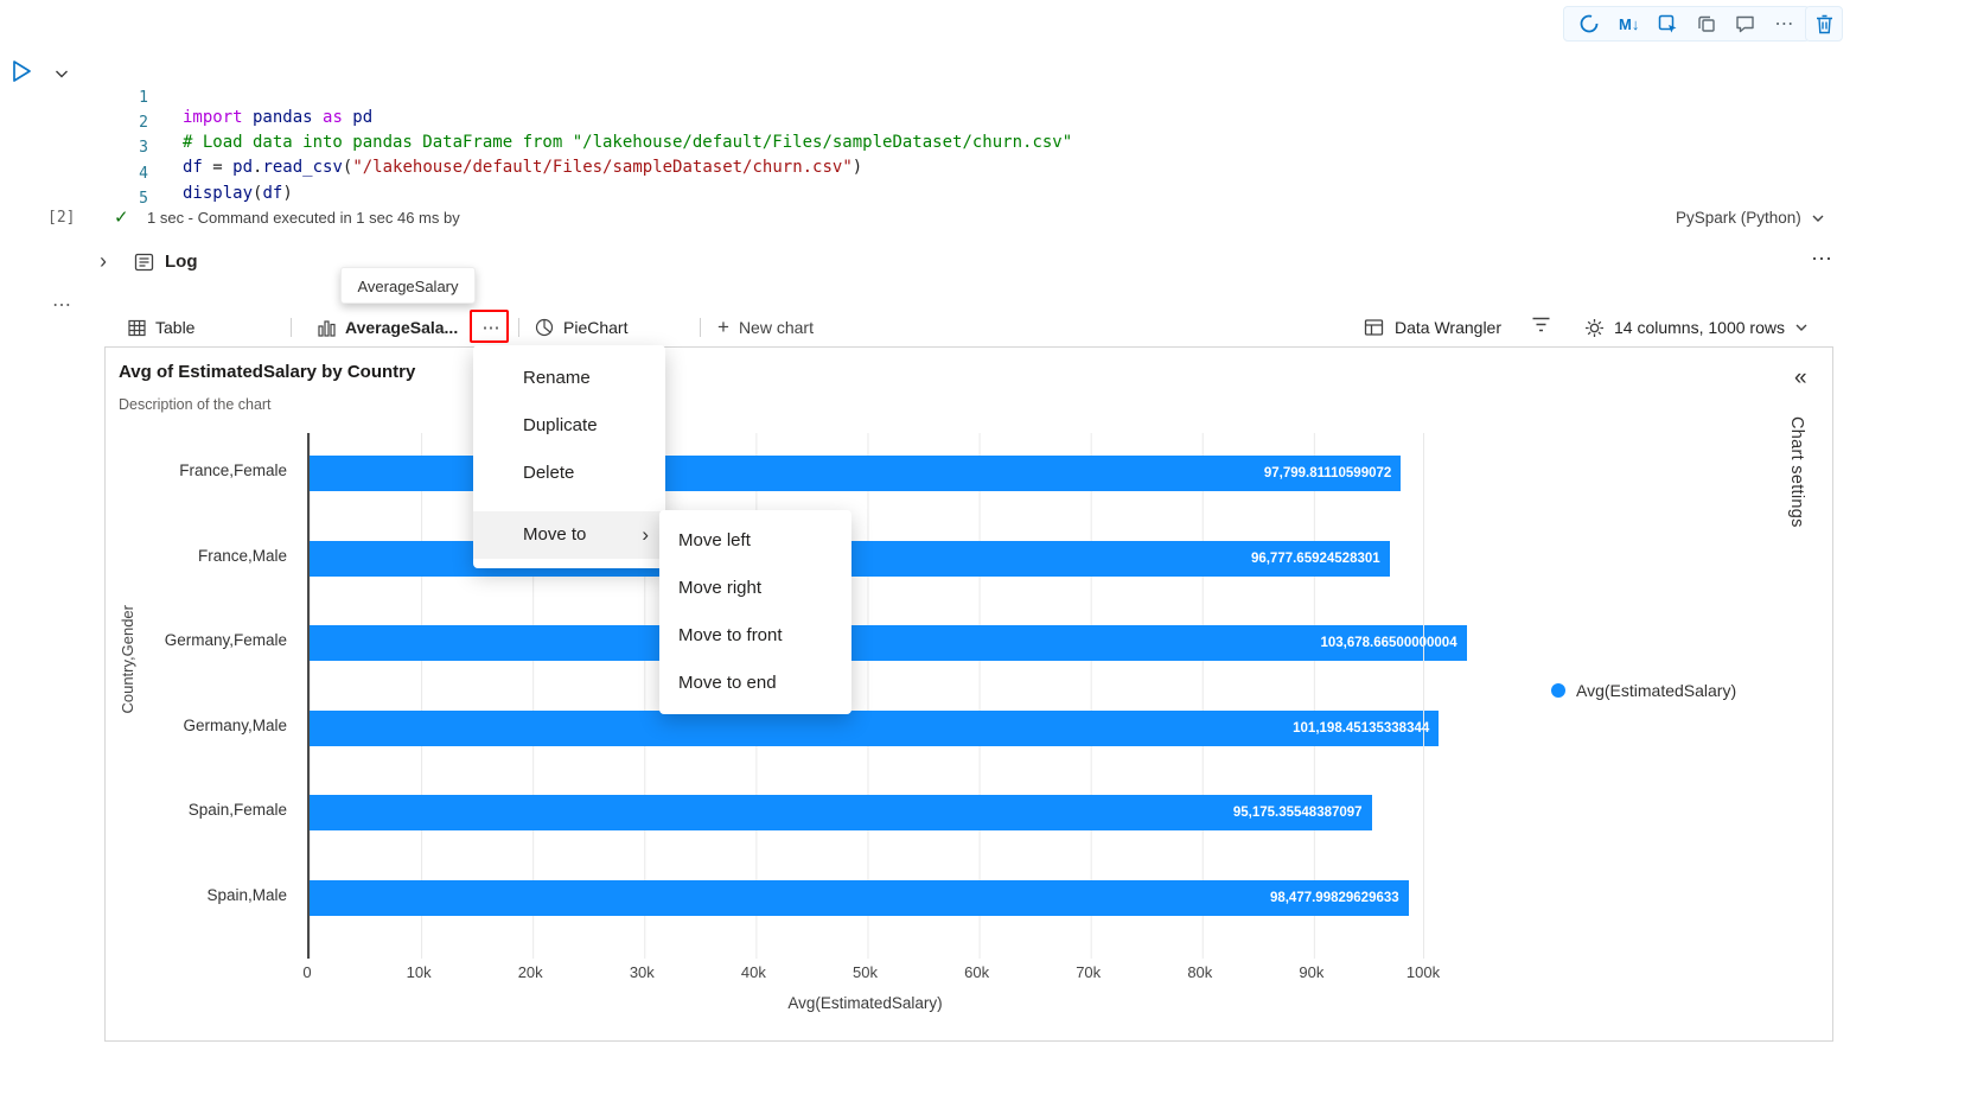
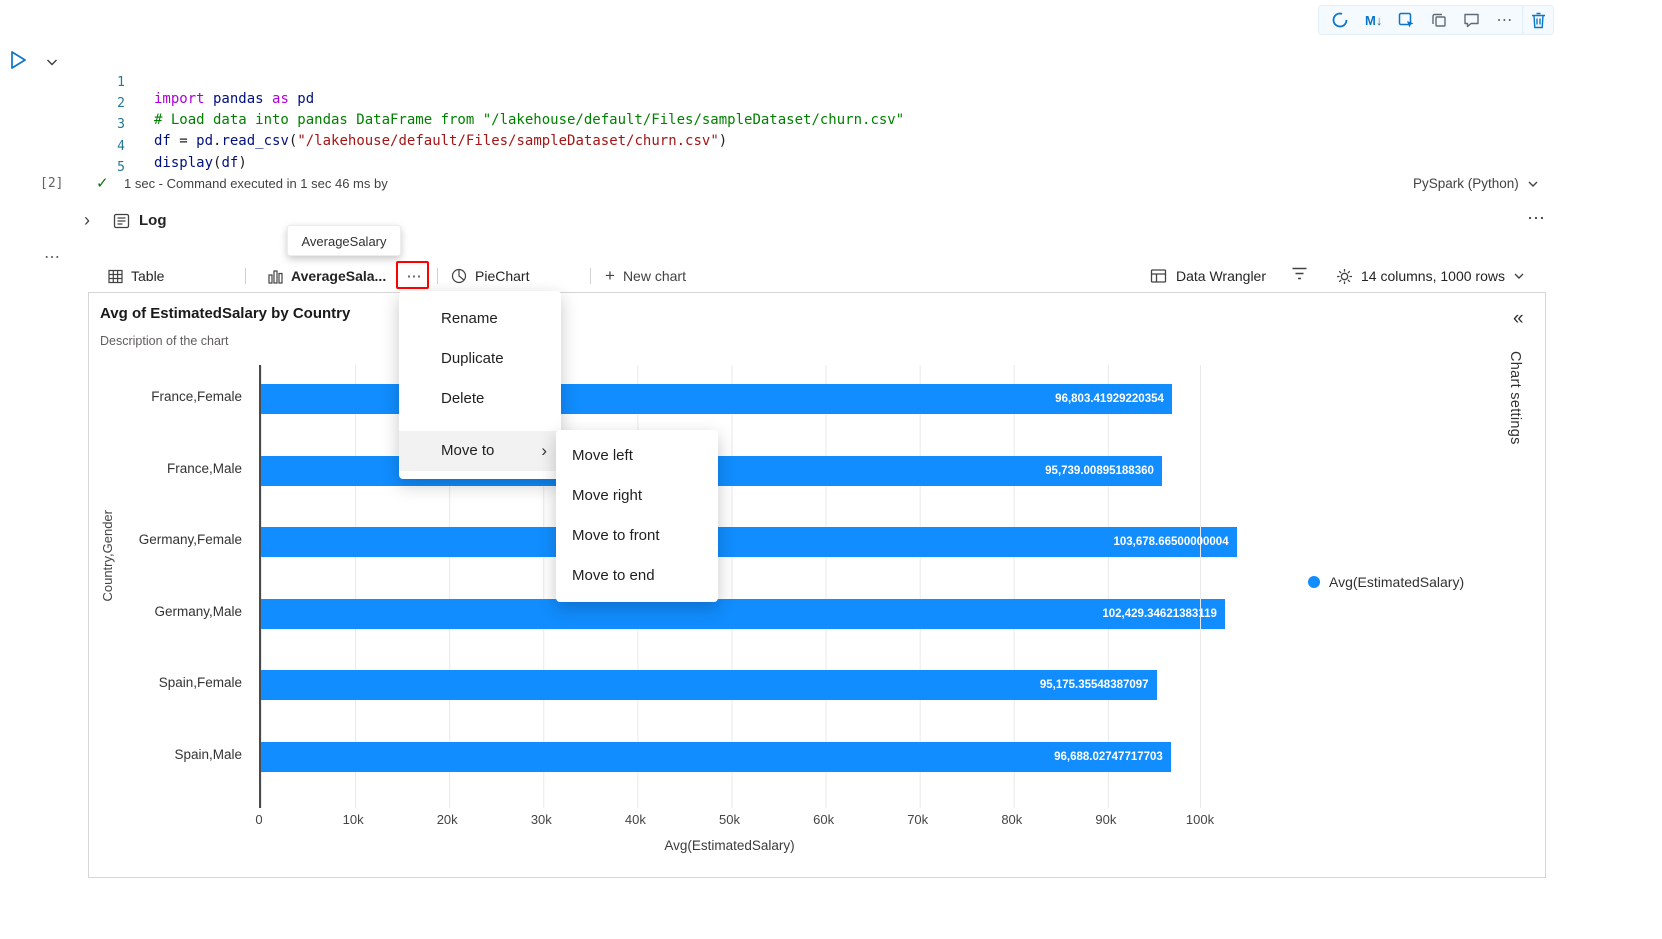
France,Female: 97,799.81110599072 -> 96,803.41929220354
France,Male: 96,777.65924528301 -> 95,739.00895188360
Germany,Male: 101,198.45135338344 -> 102,429.34621383119
Spain,Male: 98,477.99829629633 -> 96,688.02747717703
